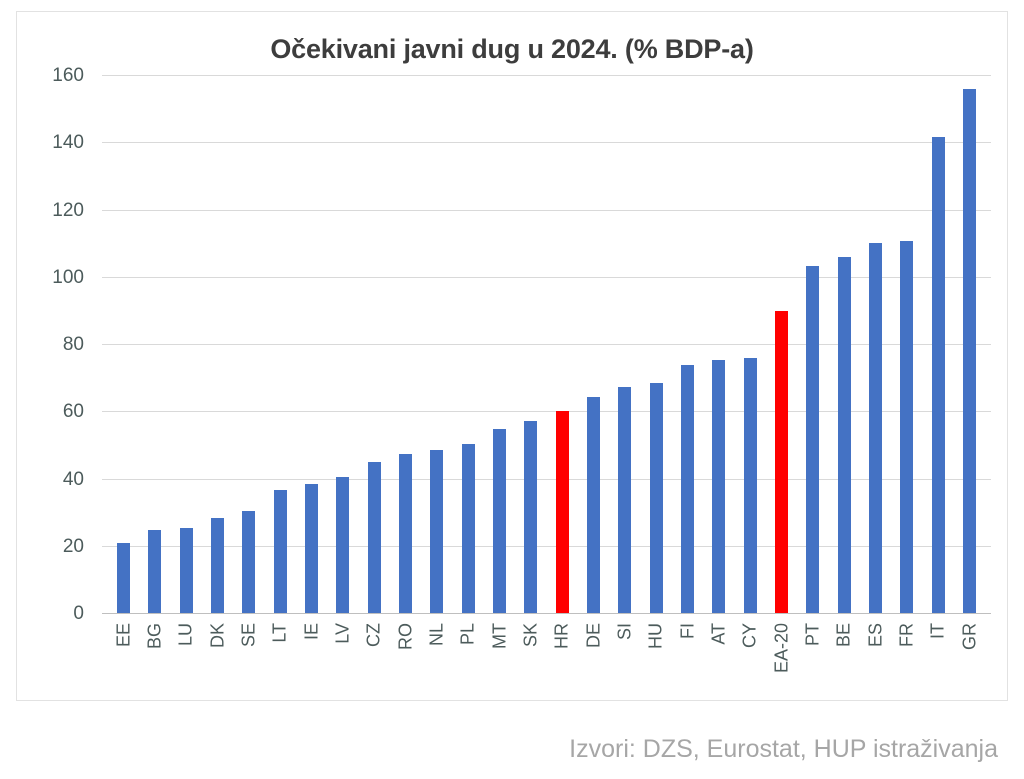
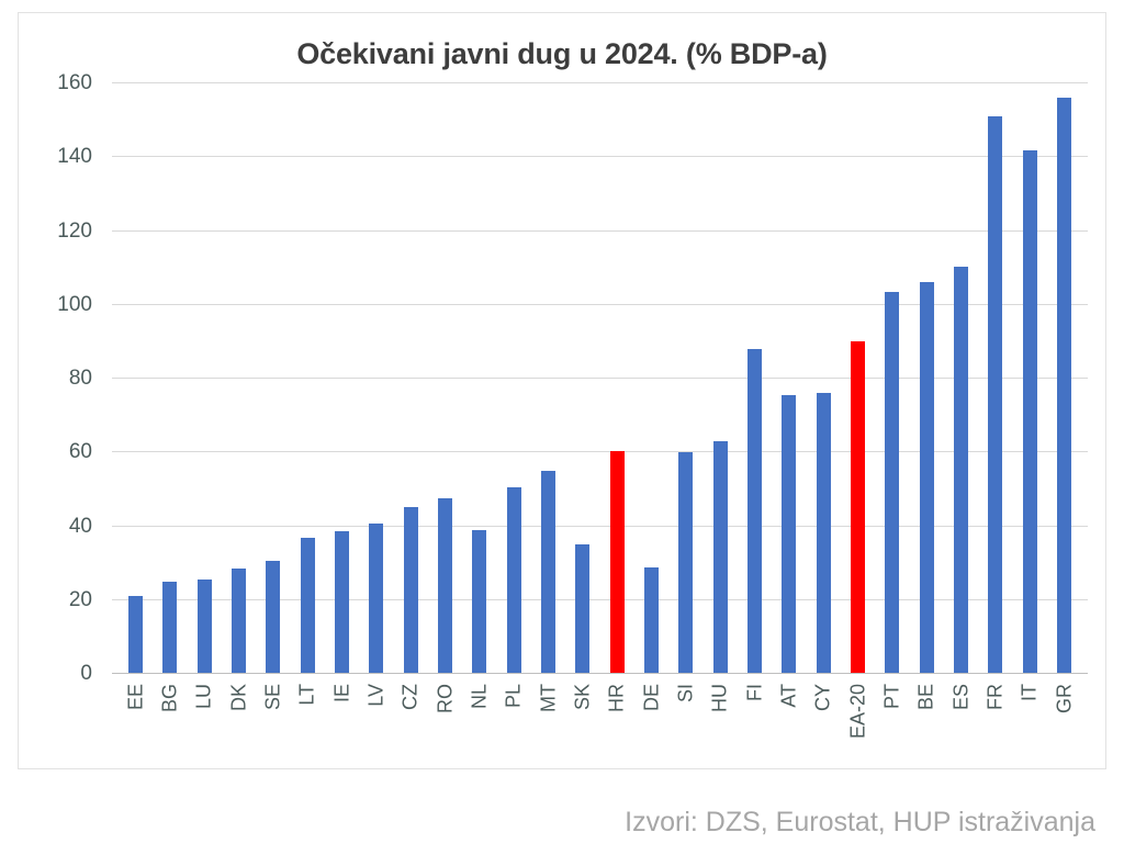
NL: 49 -> 39
SK: 57 -> 35
DE: 64 -> 29
SI: 67 -> 60
HU: 69 -> 63
FI: 74 -> 88
FR: 111 -> 151
